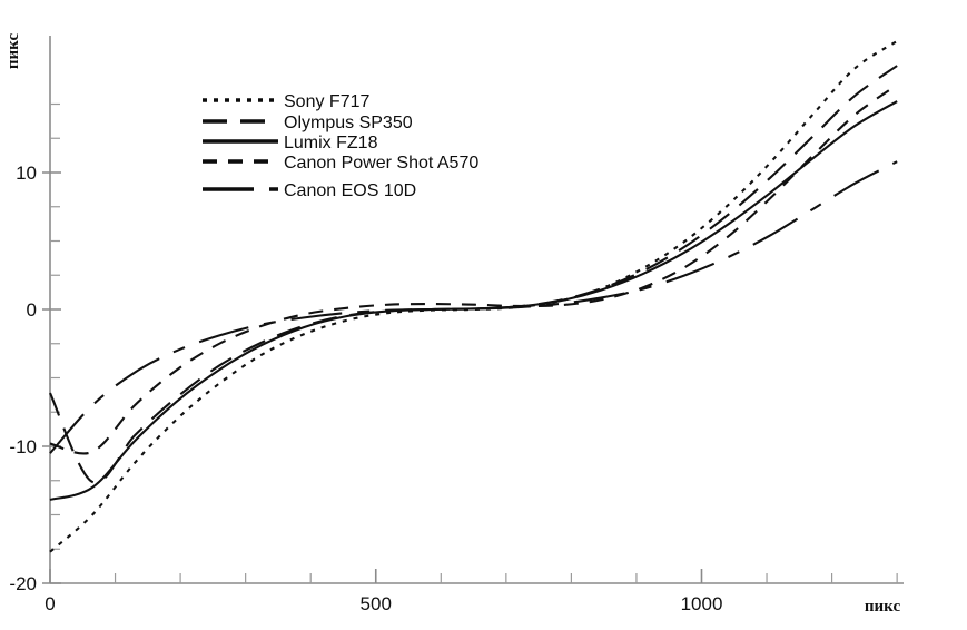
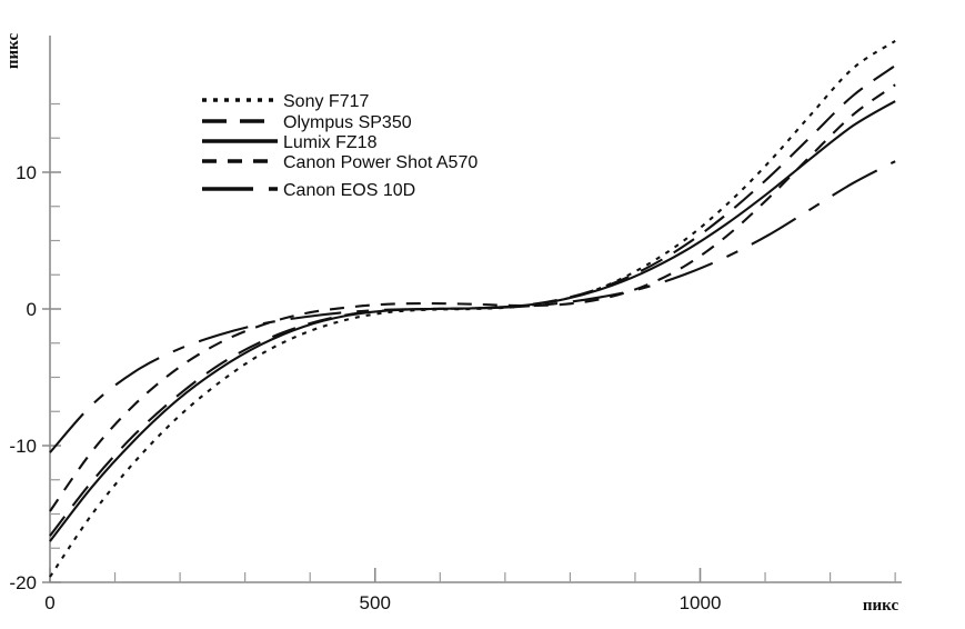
Sony F717/0: -17.7 -> -19.6
Olympus SP350/0: -6.1 -> -16.6
Lumix FZ18/0: -13.9 -> -17.0
Canon Power Shot A570/0: -9.8 -> -14.8
